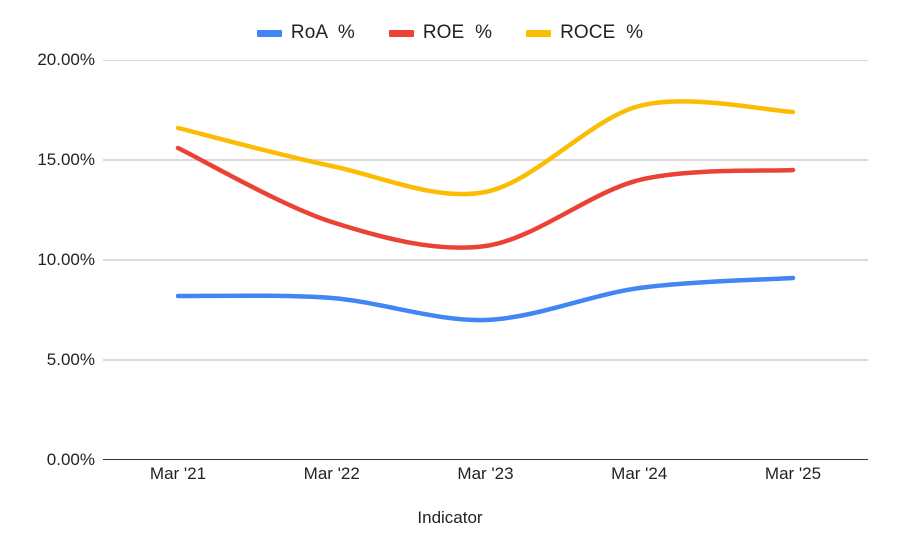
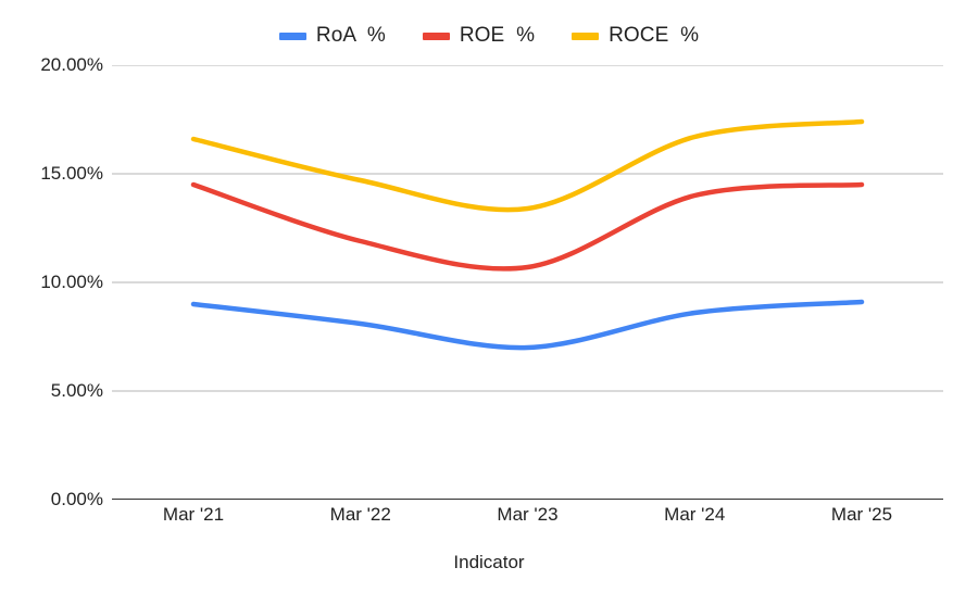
RoA %/Mar '21: 8.2% -> 9.0%
ROE %/Mar '21: 15.6% -> 14.5%
ROCE %/Mar '24: 17.7% -> 16.7%
